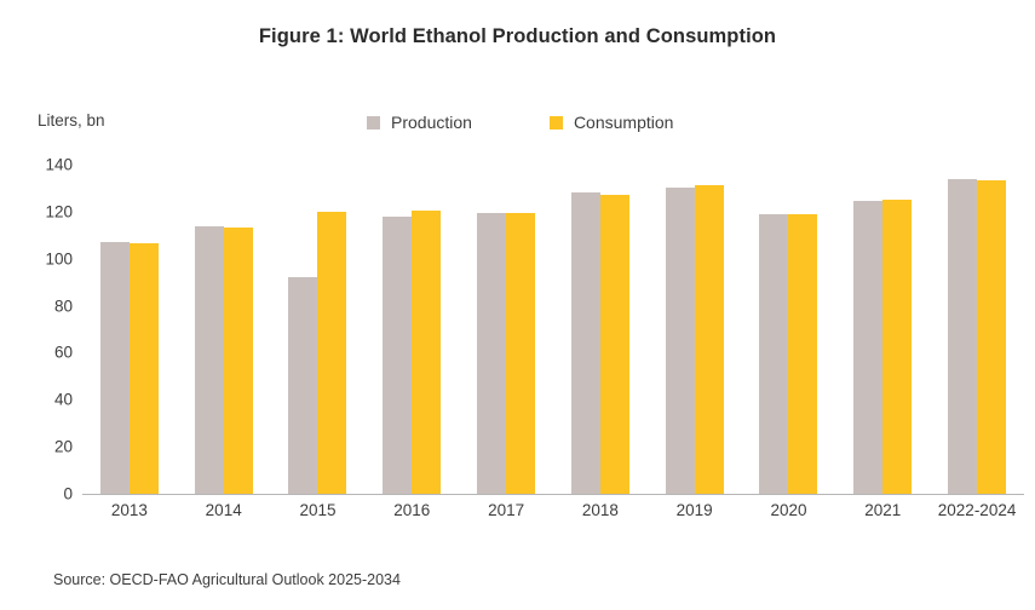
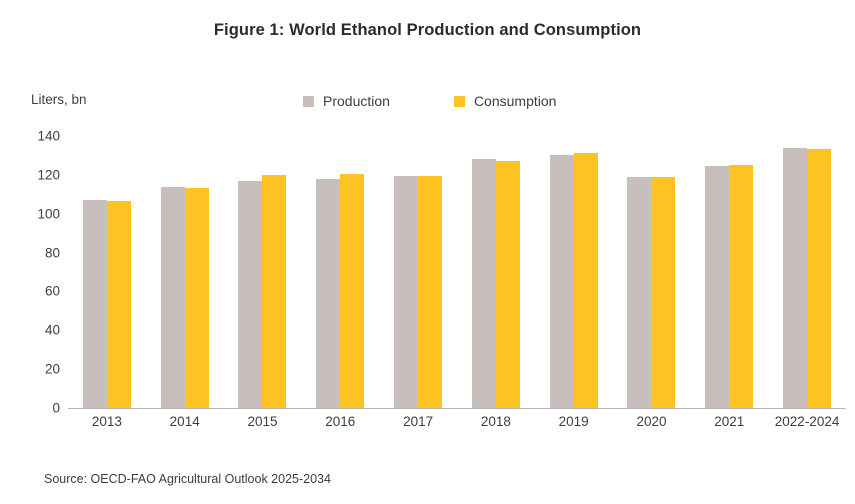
Production/2015: 92 -> 117
